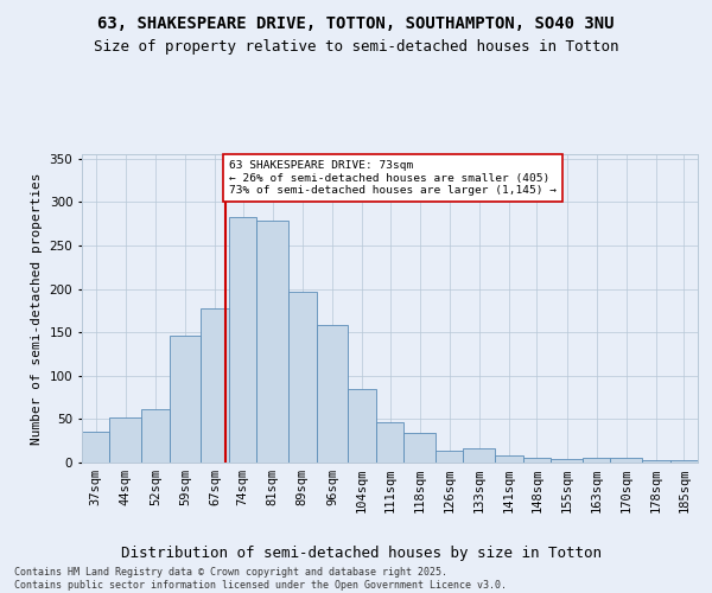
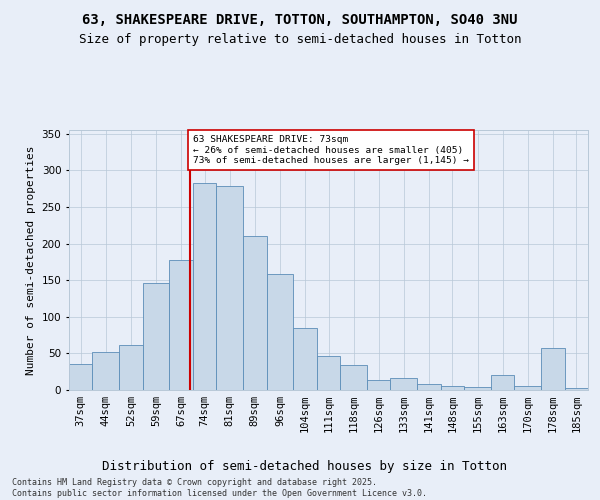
89sqm: 196 -> 210
163sqm: 6 -> 20
178sqm: 3 -> 58
